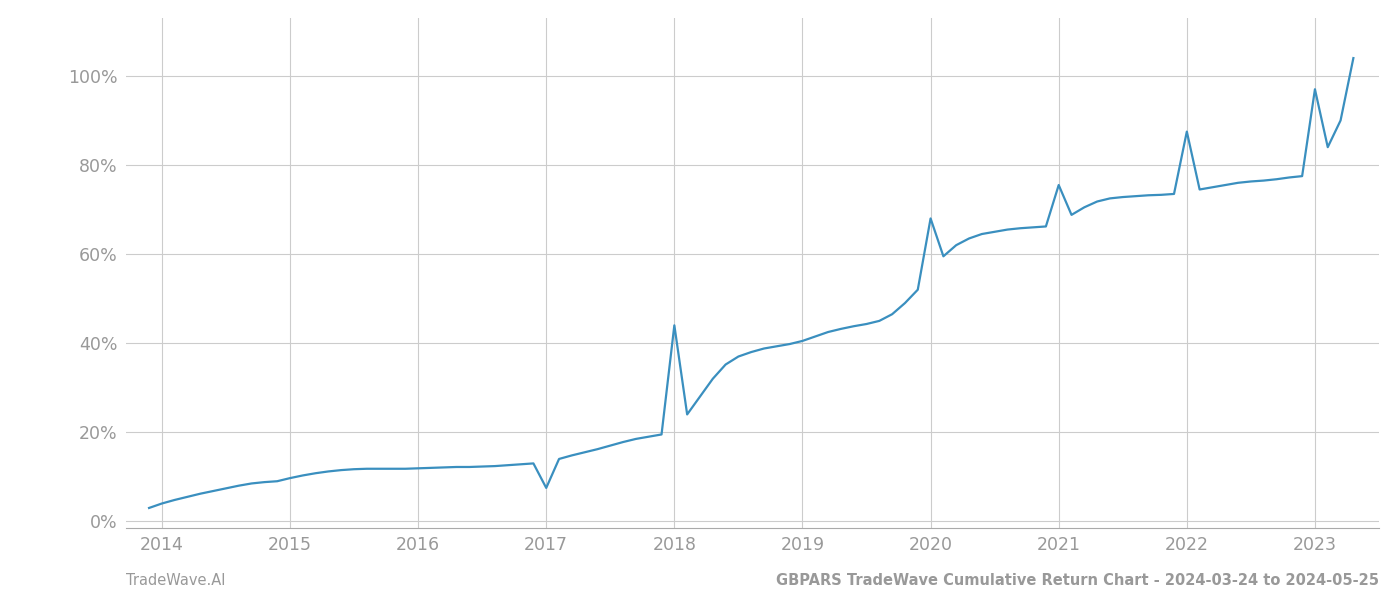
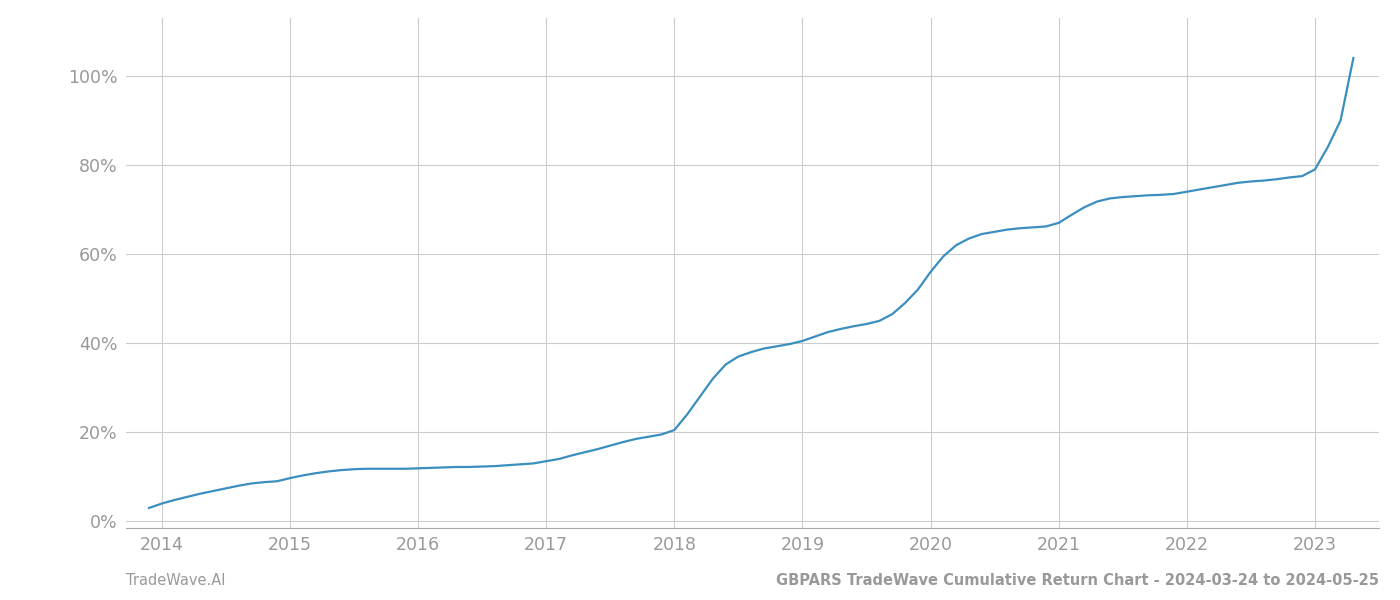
2017: 7.5% -> 13.5%
2018: 44.0% -> 20.5%
2020: 68.0% -> 56.0%
2021: 75.5% -> 67.0%
2022: 87.5% -> 74.0%
2023: 97.0% -> 79.0%
